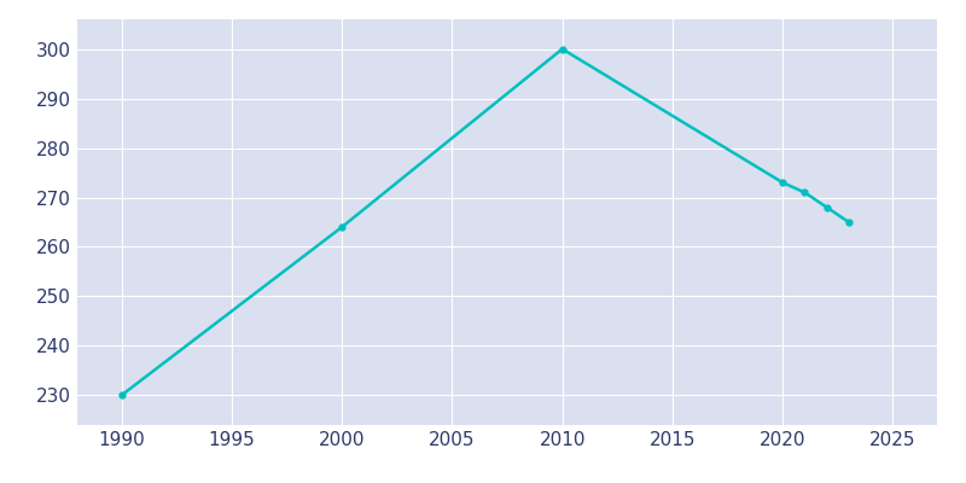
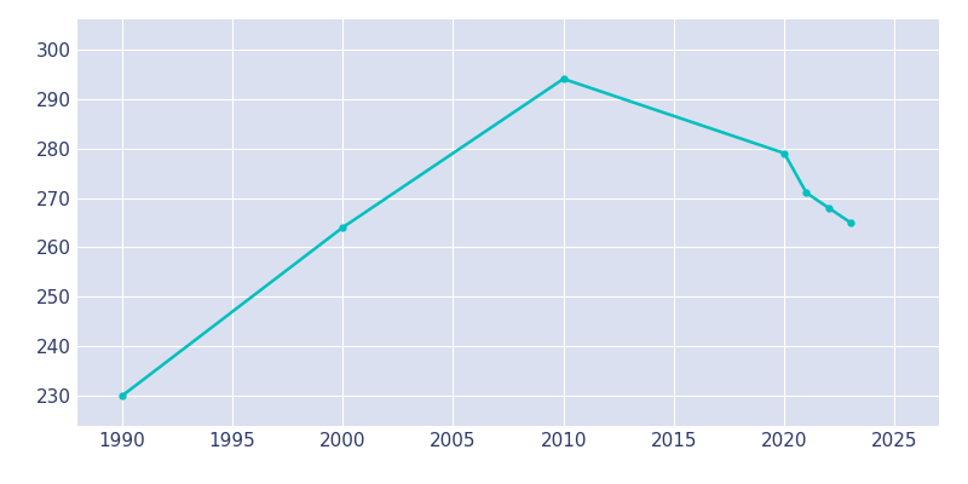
2010: 300 -> 294
2020: 273 -> 279
